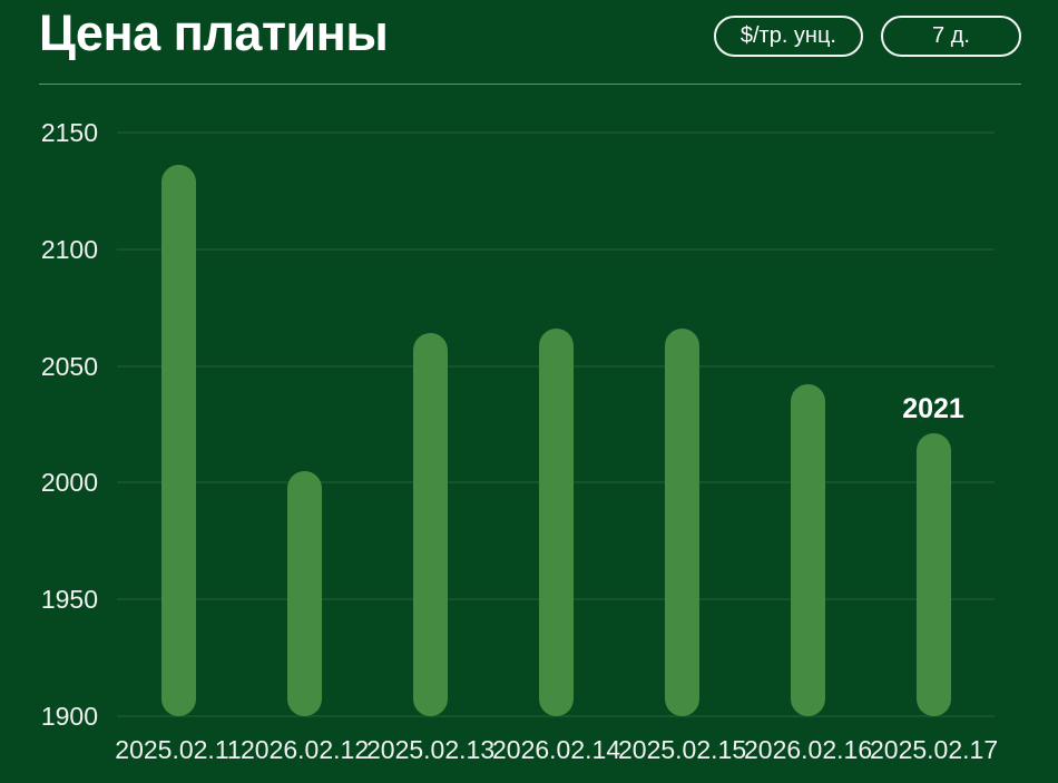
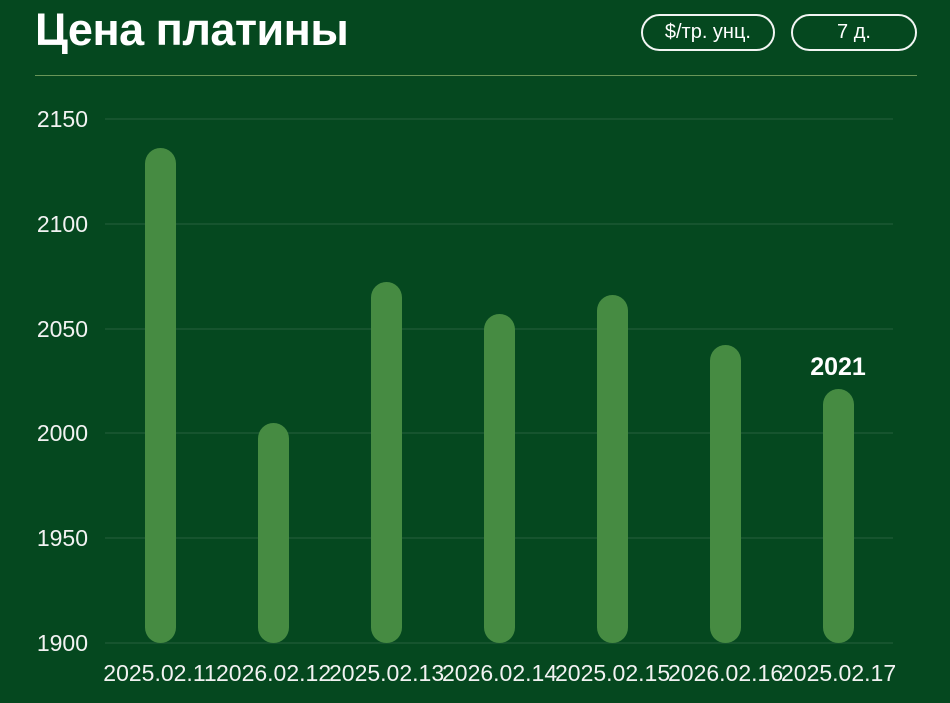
2025.02.13: 2064 -> 2072
2026.02.14: 2066 -> 2057
